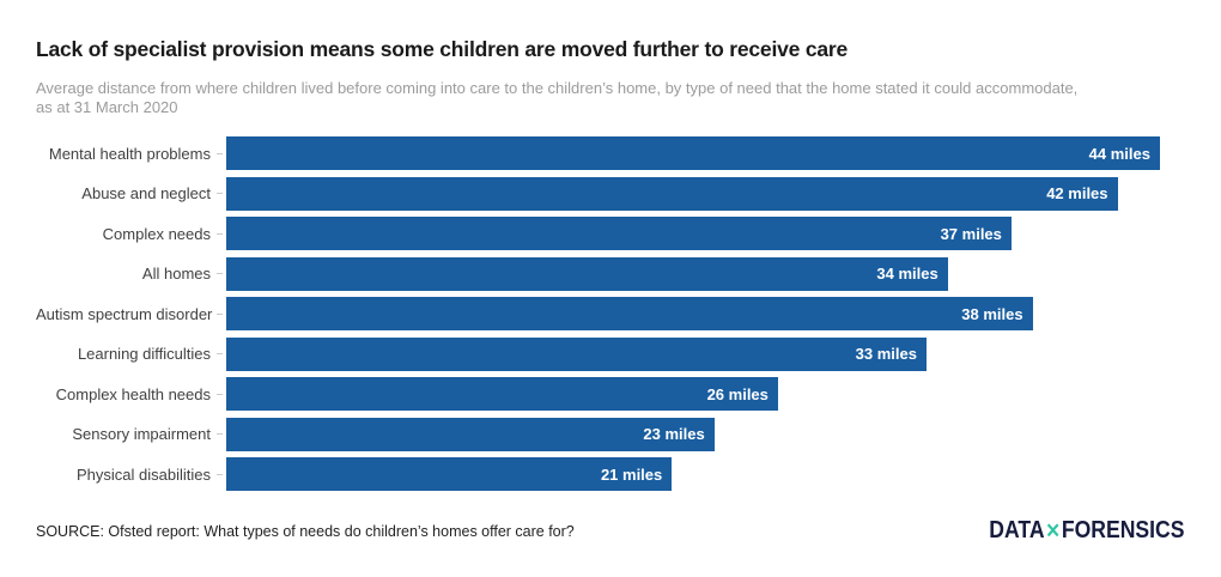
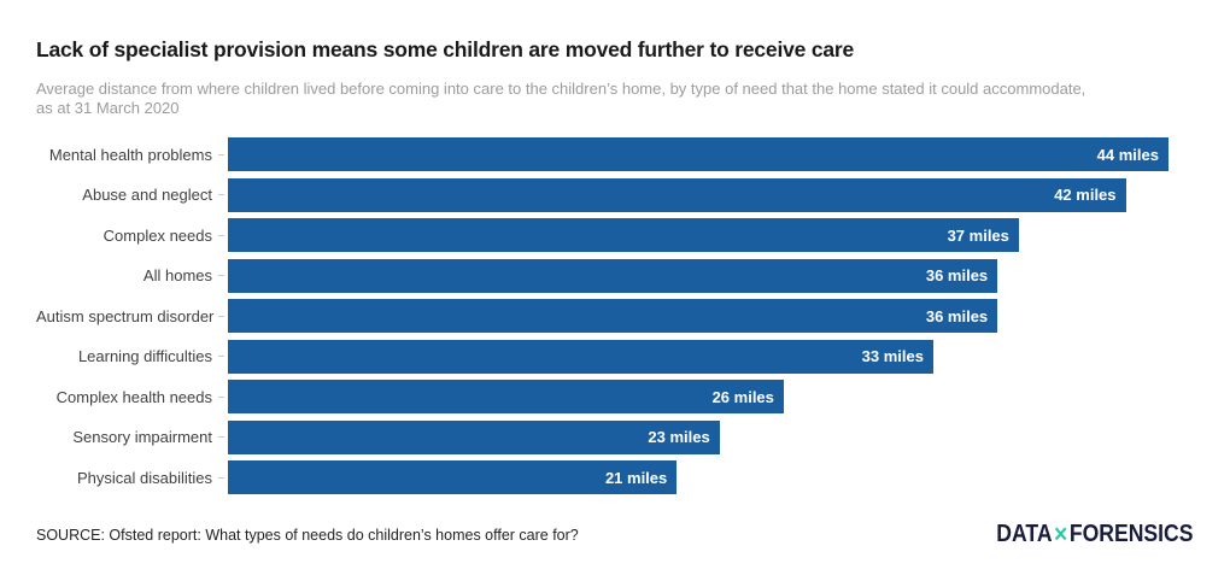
All homes: 34 -> 36
Autism spectrum disorder: 38 -> 36
